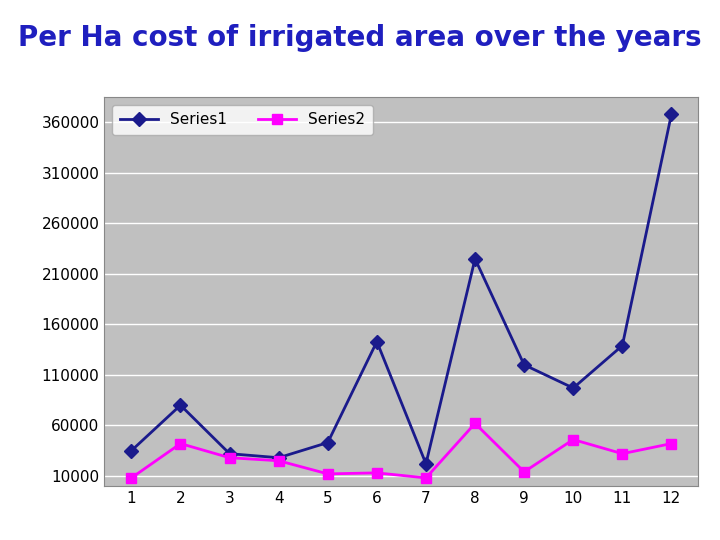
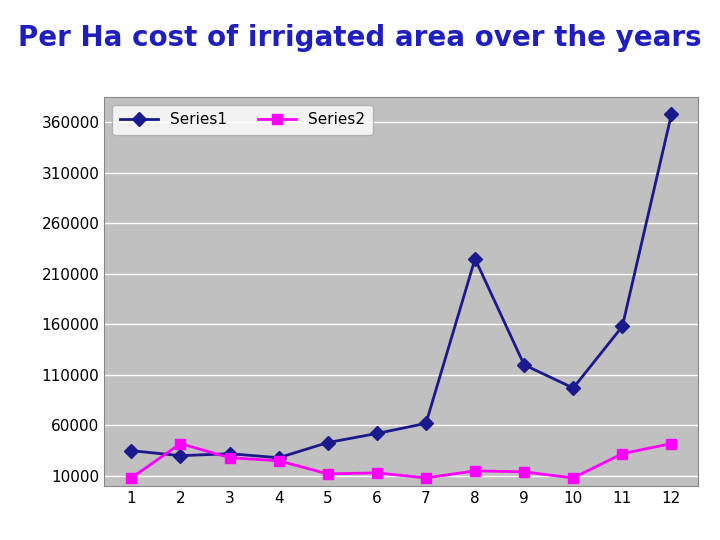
Series1/2: 80000 -> 30000
Series1/6: 143000 -> 52000
Series1/7: 22000 -> 62000
Series2/8: 62000 -> 15000
Series2/10: 46000 -> 8000
Series1/11: 139000 -> 158000
